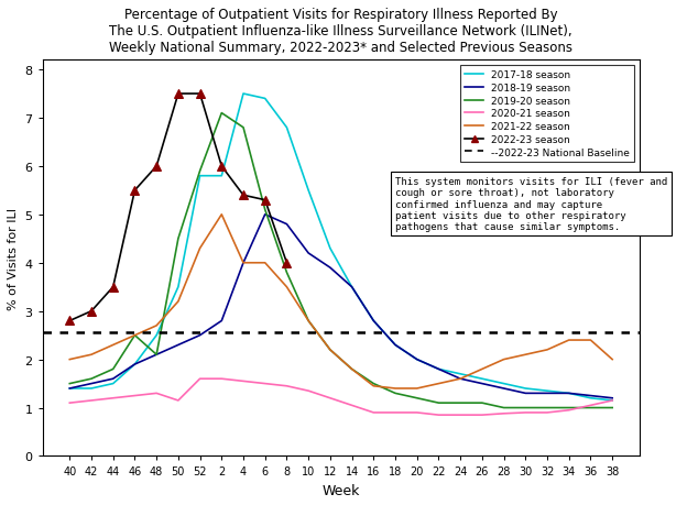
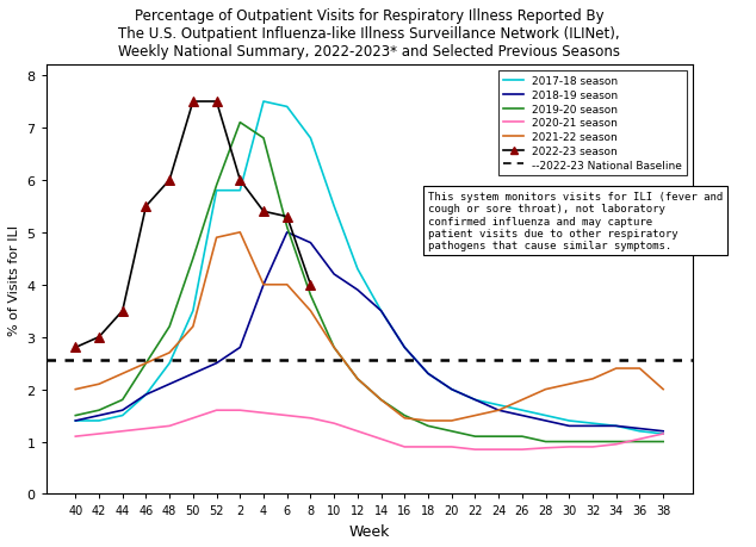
2019-20 season/48: 2.1 -> 3.2
2020-21 season/50: 1.15 -> 1.45
2021-22 season/52: 4.30 -> 4.90
